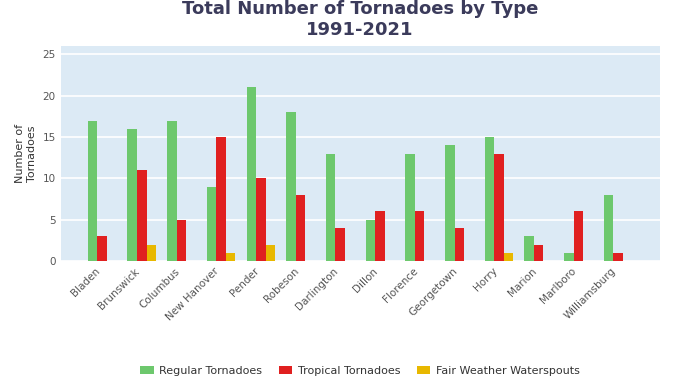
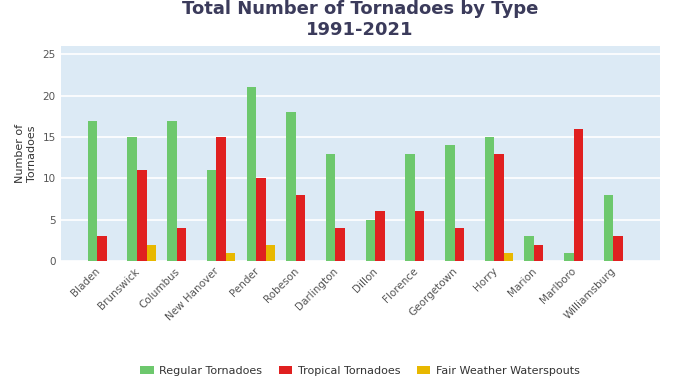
Regular Tornadoes/Brunswick: 16 -> 15
Tropical Tornadoes/Columbus: 5 -> 4
Regular Tornadoes/New Hanover: 9 -> 11
Tropical Tornadoes/Marlboro: 6 -> 16
Tropical Tornadoes/Williamsburg: 1 -> 3
